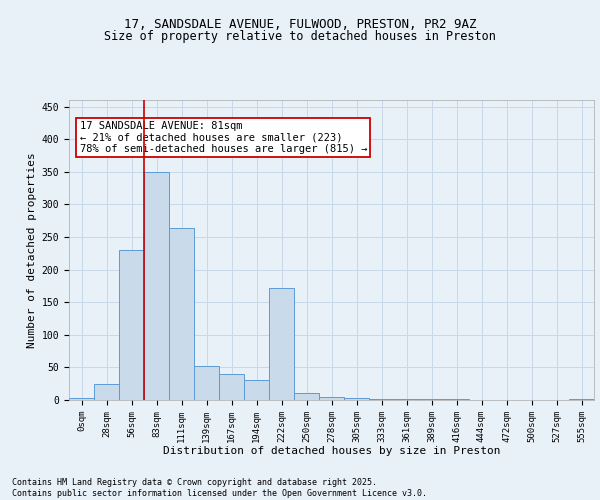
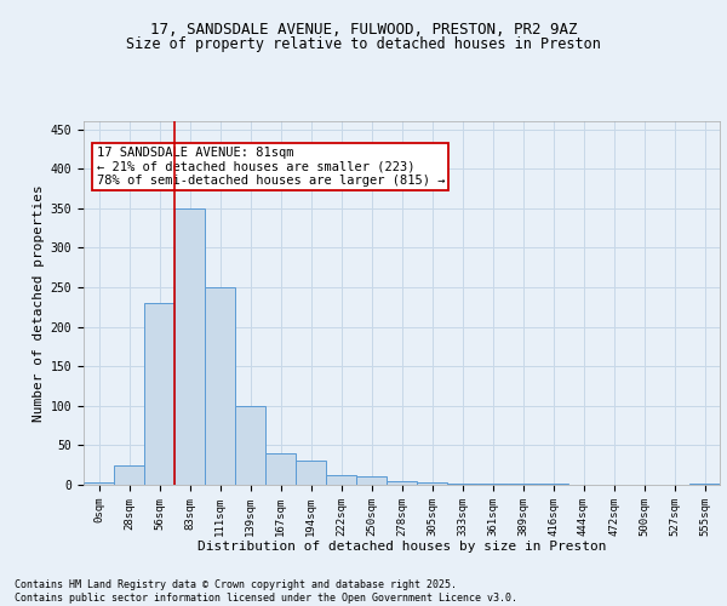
111sqm: 264 -> 250
139sqm: 52 -> 100
222sqm: 172 -> 12
